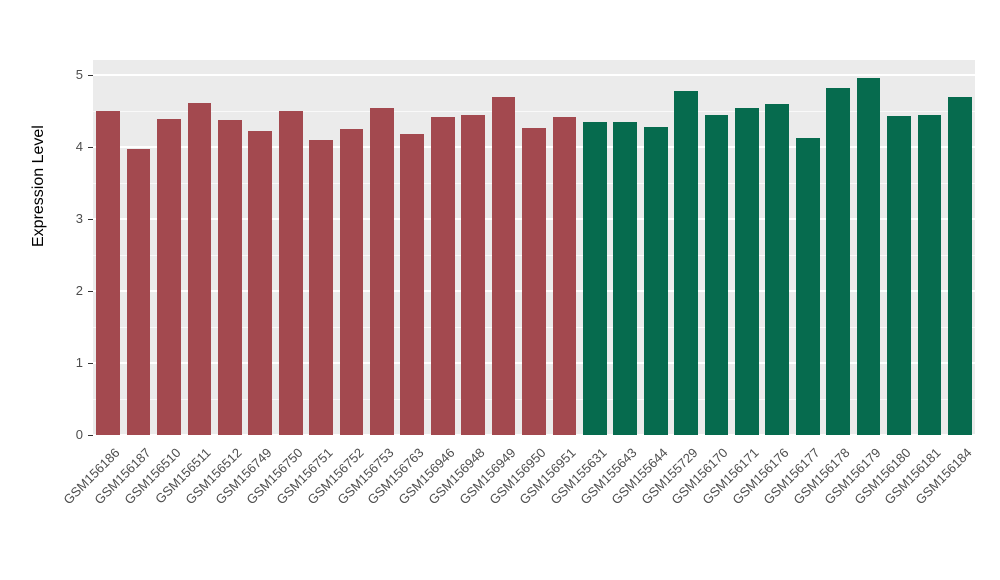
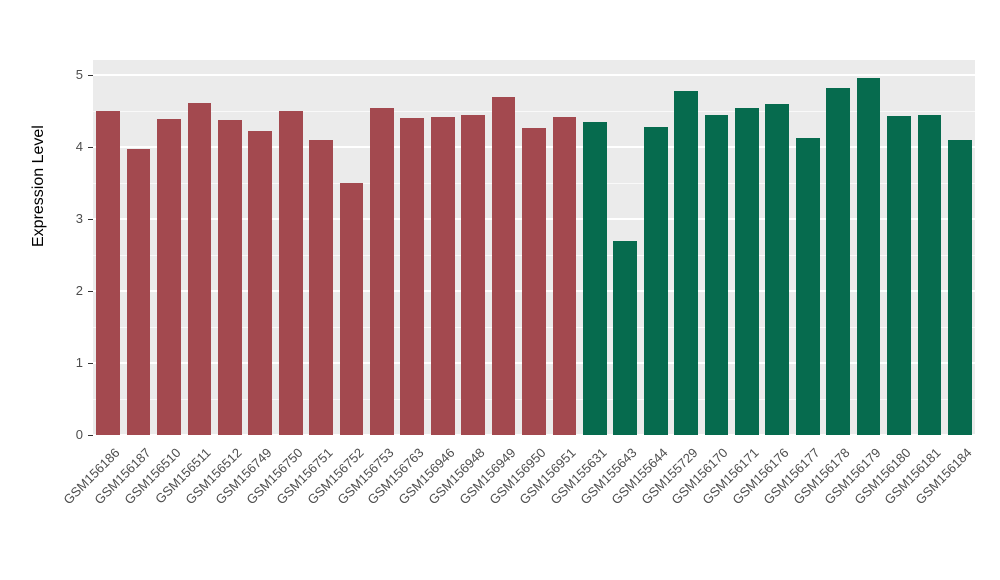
GSM156752: 4.2 -> 3.5
GSM156763: 4.2 -> 4.4
GSM155643: 4.3 -> 2.7
GSM156184: 4.7 -> 4.1
